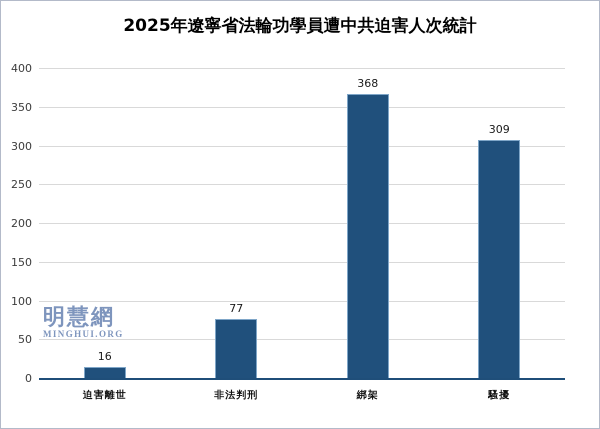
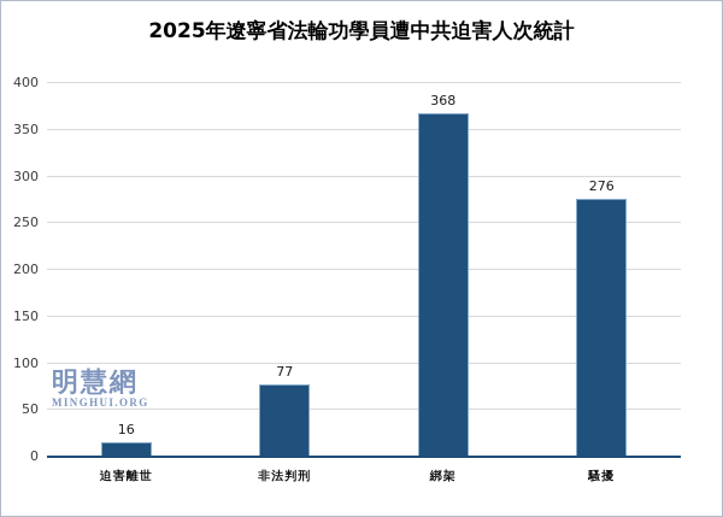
騷擾: 309 -> 276
